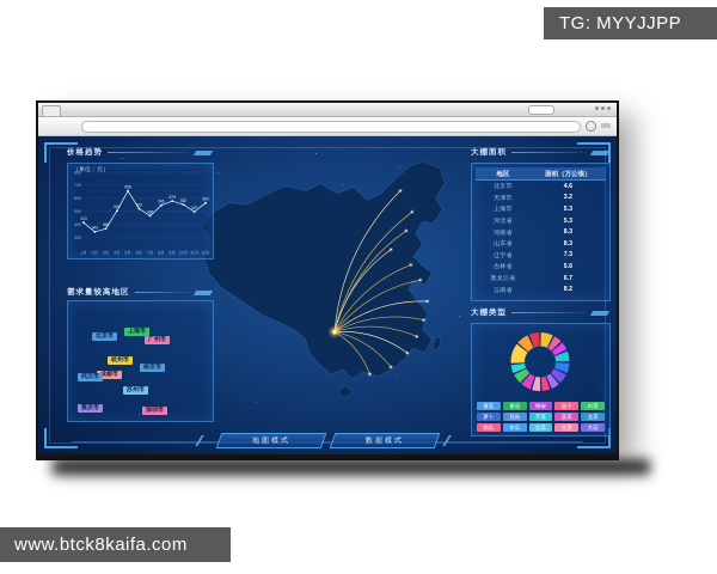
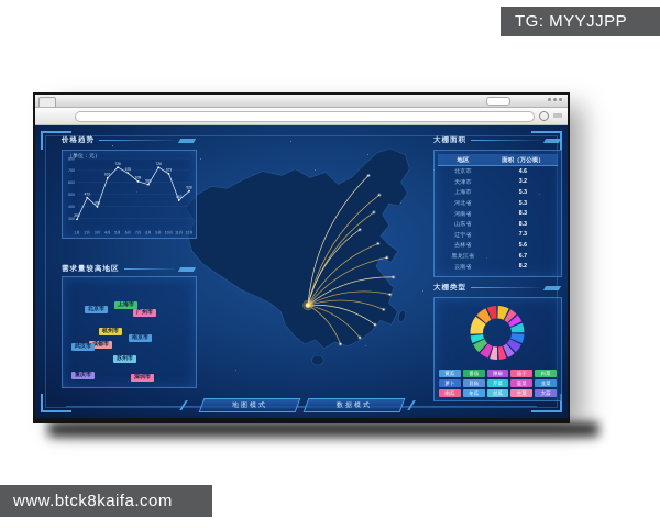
价格趋势/1月: 413 -> 292
价格趋势/2月: 343 -> 473
价格趋势/3月: 366 -> 398
价格趋势/4月: 503 -> 637
价格趋势/5月: 656 -> 726
价格趋势/6月: 520 -> 678
价格趋势/7月: 465 -> 608
价格趋势/8月: 546 -> 583
价格趋势/9月: 579 -> 726
价格趋势/10月: 552 -> 673
价格趋势/11月: 497 -> 452
价格趋势/12月: 564 -> 528
